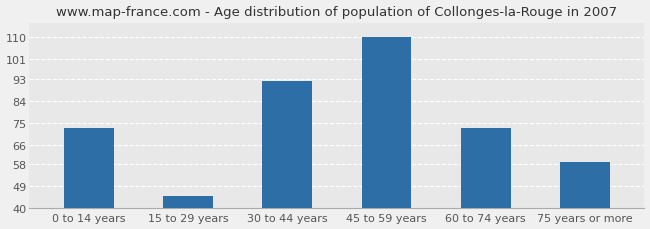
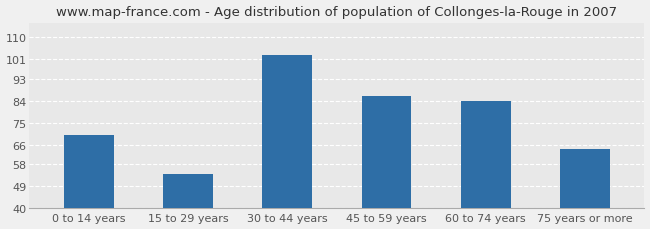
0 to 14 years: 73 -> 70
15 to 29 years: 45 -> 54
30 to 44 years: 92 -> 103
45 to 59 years: 110 -> 86
60 to 74 years: 73 -> 84
75 years or more: 59 -> 64
